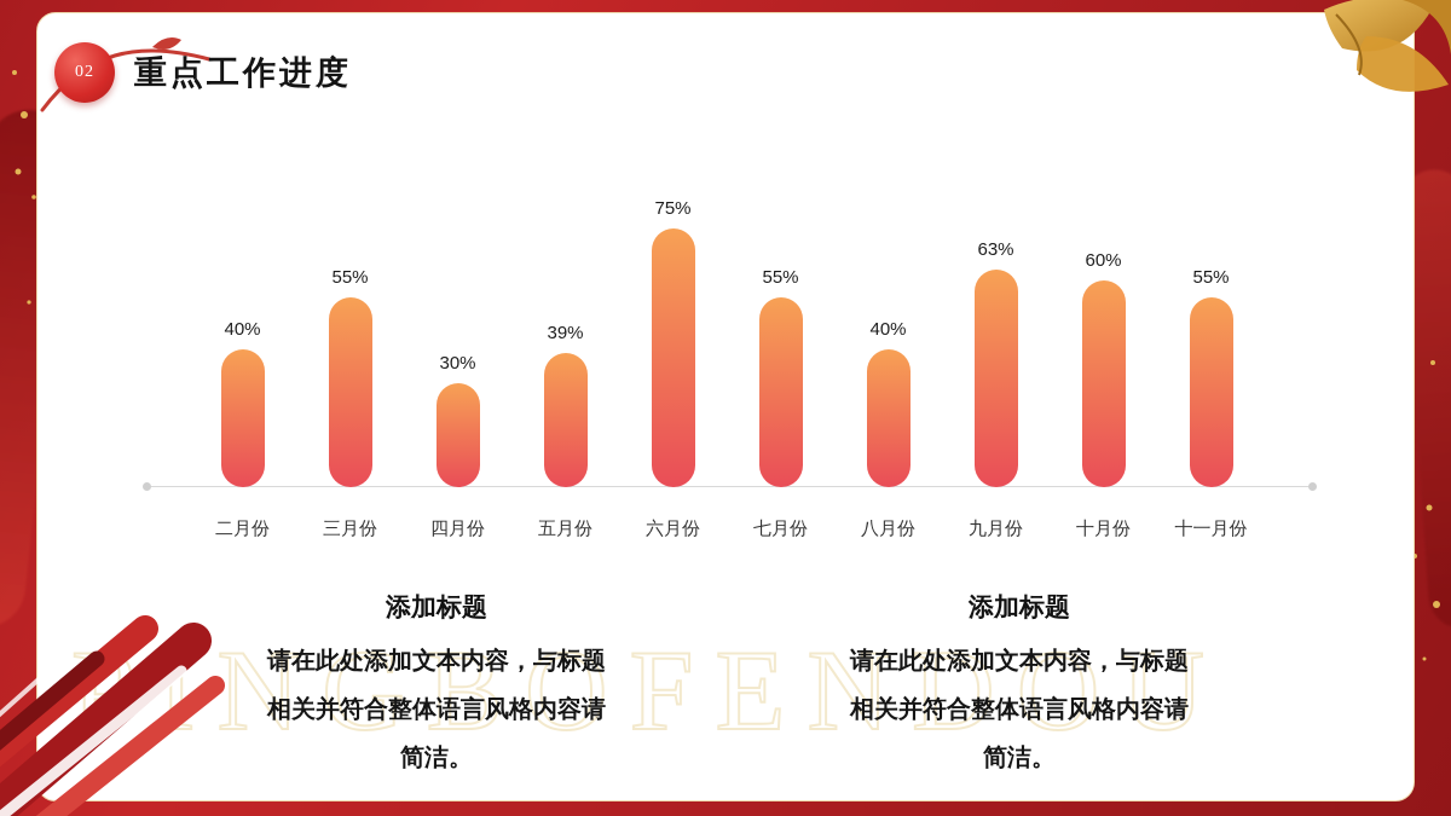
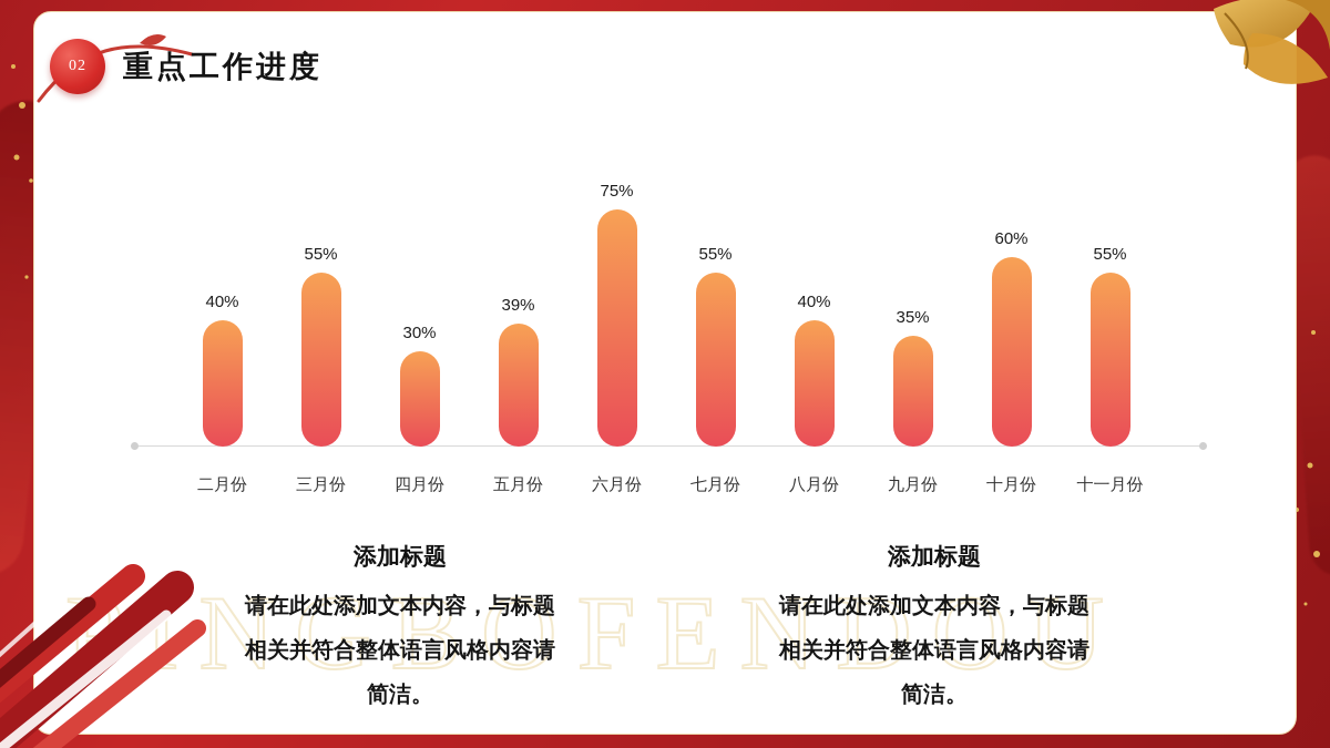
九月份: 63% -> 35%
